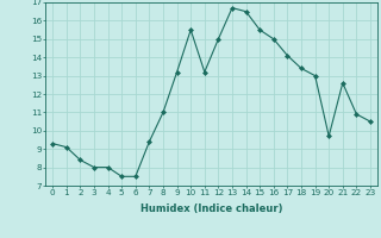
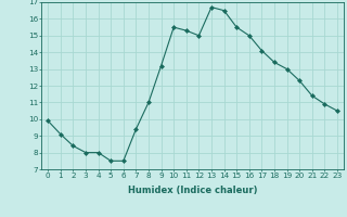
0: 9.3 -> 9.9
11: 13.2 -> 15.3
20: 9.7 -> 12.3
21: 12.6 -> 11.4
